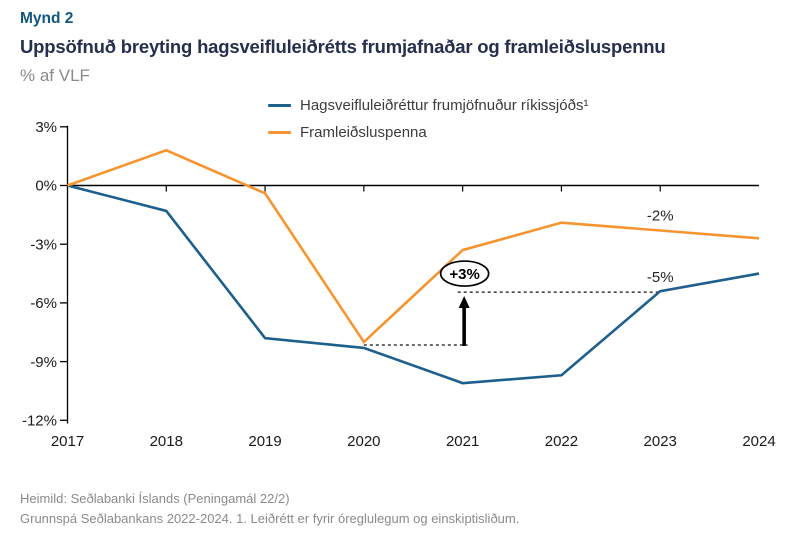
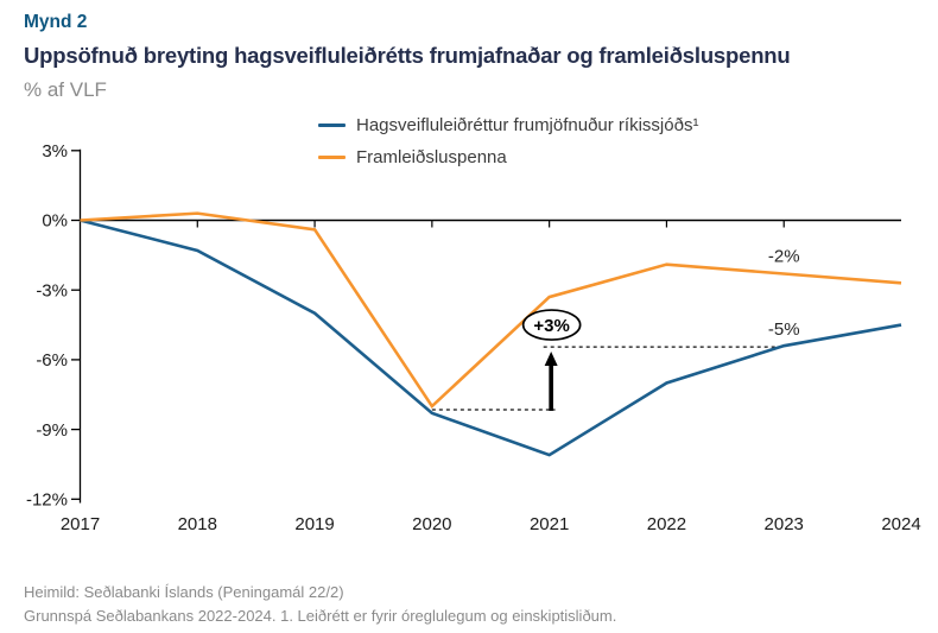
Framleiðsluspenna/2018: 1.8% -> 0.3%
Hagsveifluleiðréttur frumjöfnuður ríkissjóðs¹/2019: -7.8% -> -4.0%
Hagsveifluleiðréttur frumjöfnuður ríkissjóðs¹/2022: -9.7% -> -7.0%
